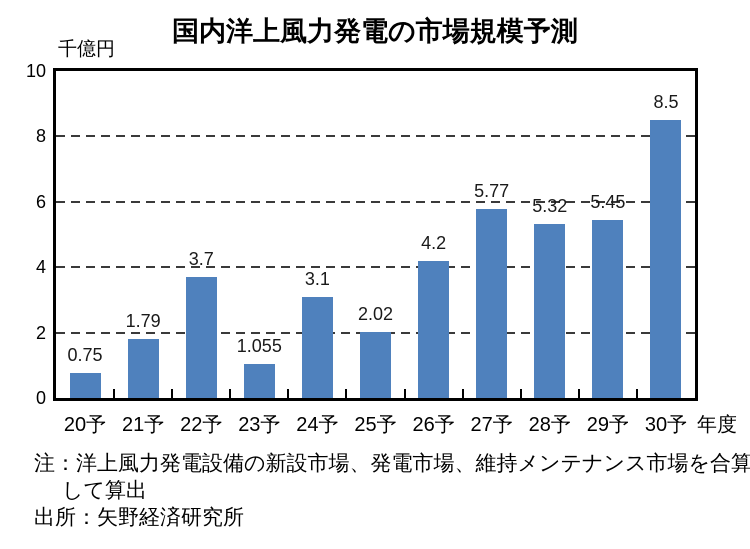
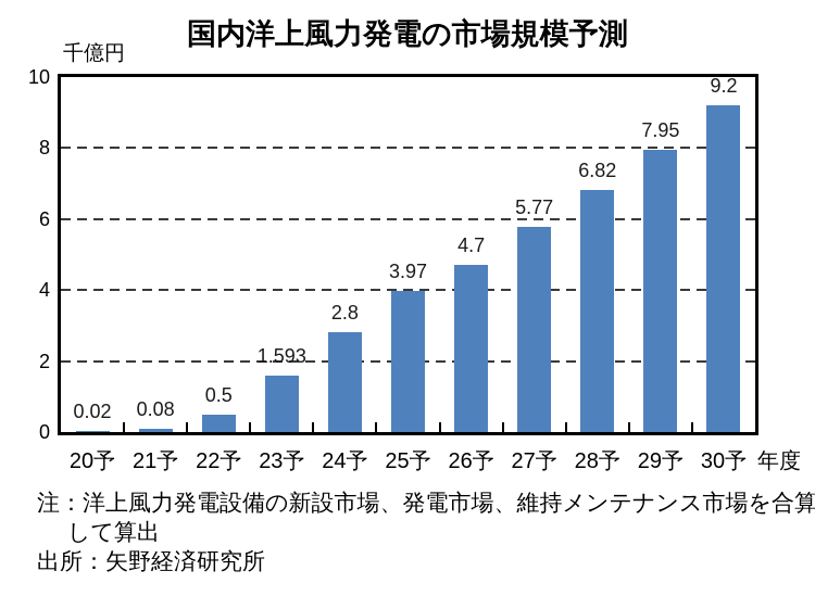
20予: 0.75 -> 0.02
21予: 1.79 -> 0.08
22予: 3.7 -> 0.5
23予: 1.055 -> 1.593
24予: 3.1 -> 2.8
25予: 2.02 -> 3.97
26予: 4.2 -> 4.7
28予: 5.32 -> 6.82
29予: 5.45 -> 7.95
30予: 8.5 -> 9.2
